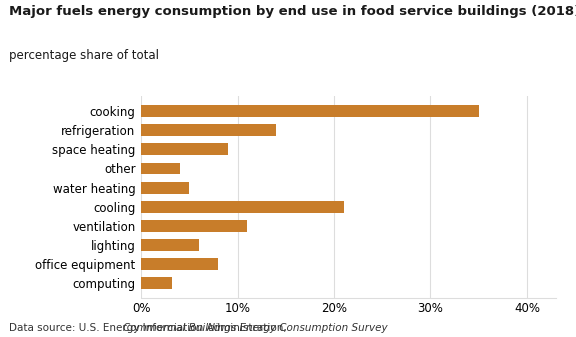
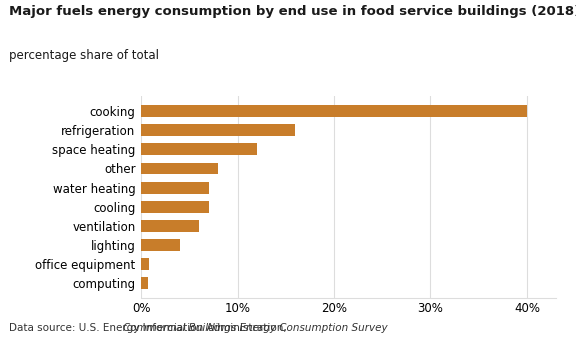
cooking: 35.0% -> 40.0%
refrigeration: 14.0% -> 16.0%
space heating: 9.0% -> 12.0%
other: 4.0% -> 8.0%
water heating: 5.0% -> 7.0%
cooling: 21.0% -> 7.0%
ventilation: 11.0% -> 6.0%
lighting: 6.0% -> 4.0%
office equipment: 8.0% -> 0.8%
computing: 3.2% -> 0.7%
